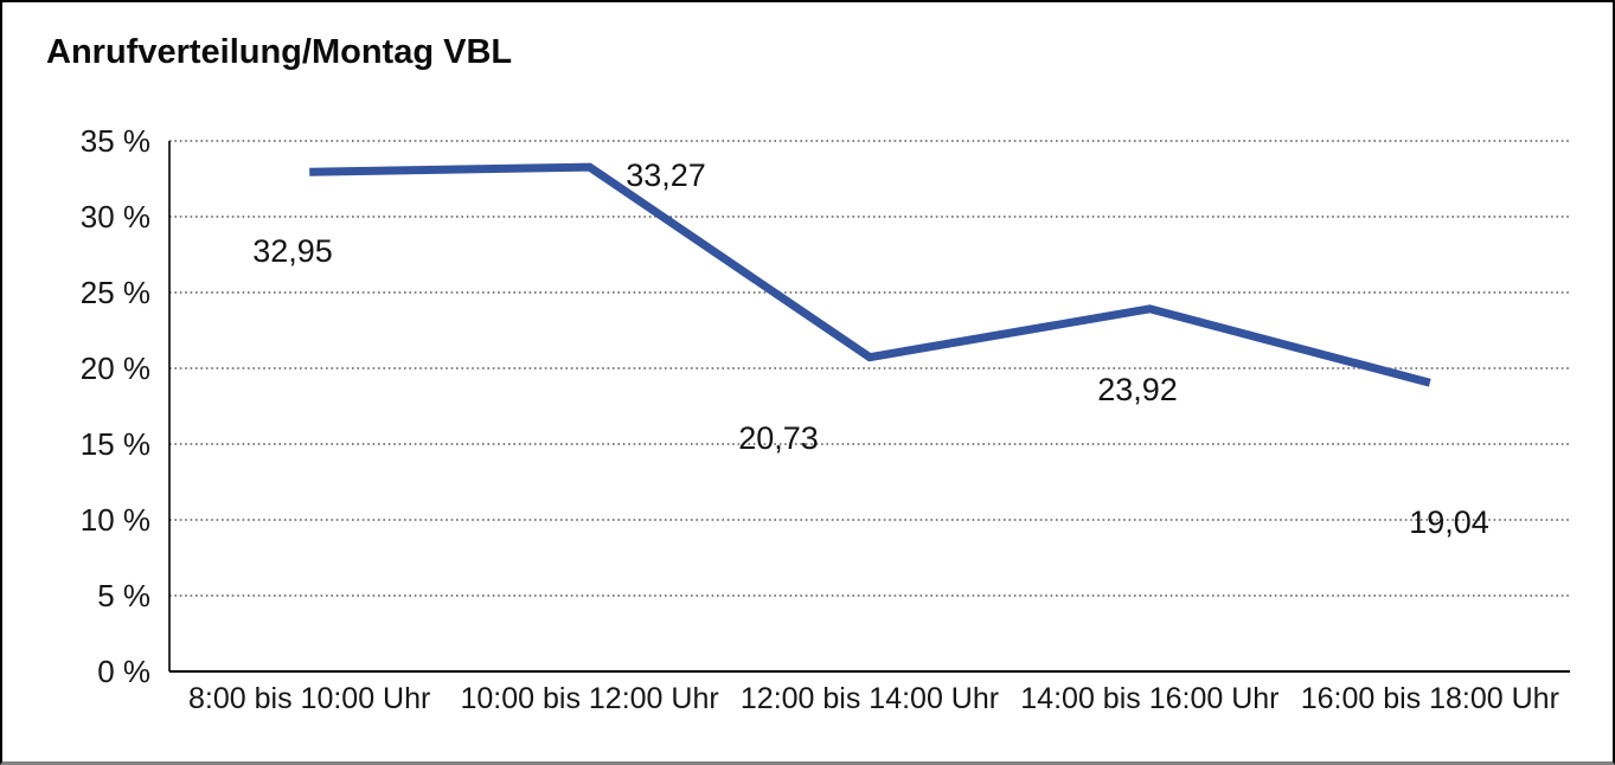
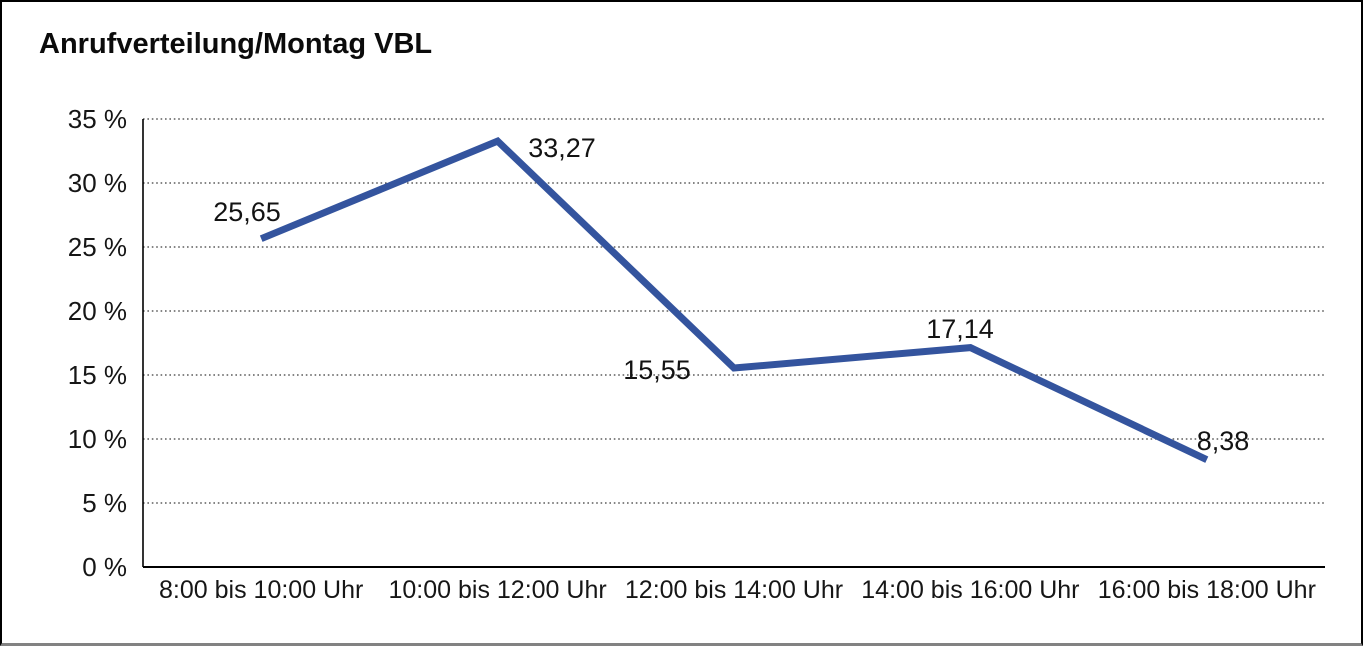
8:00 bis 10:00 Uhr: 32,95 -> 25,65
12:00 bis 14:00 Uhr: 20,73 -> 15,55
14:00 bis 16:00 Uhr: 23,92 -> 17,14
16:00 bis 18:00 Uhr: 19,04 -> 8,38
